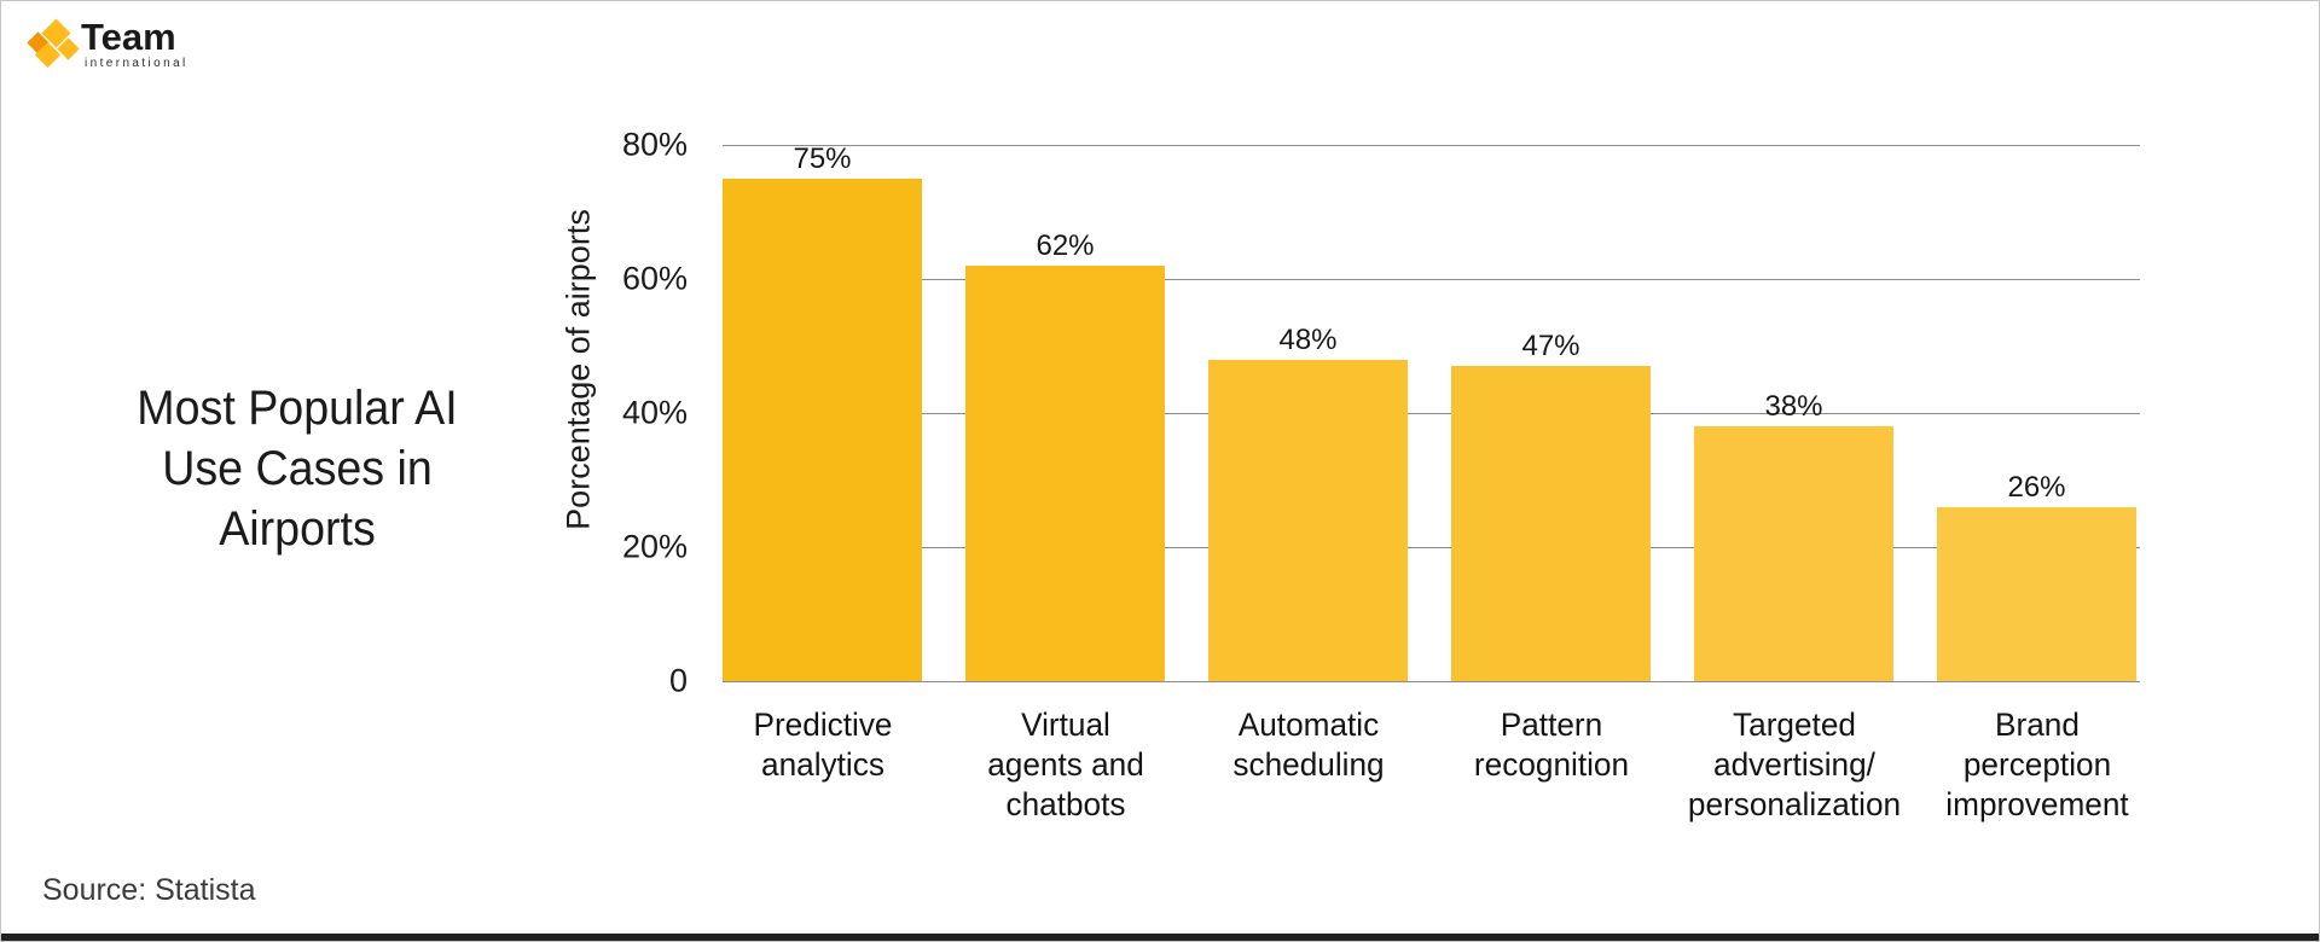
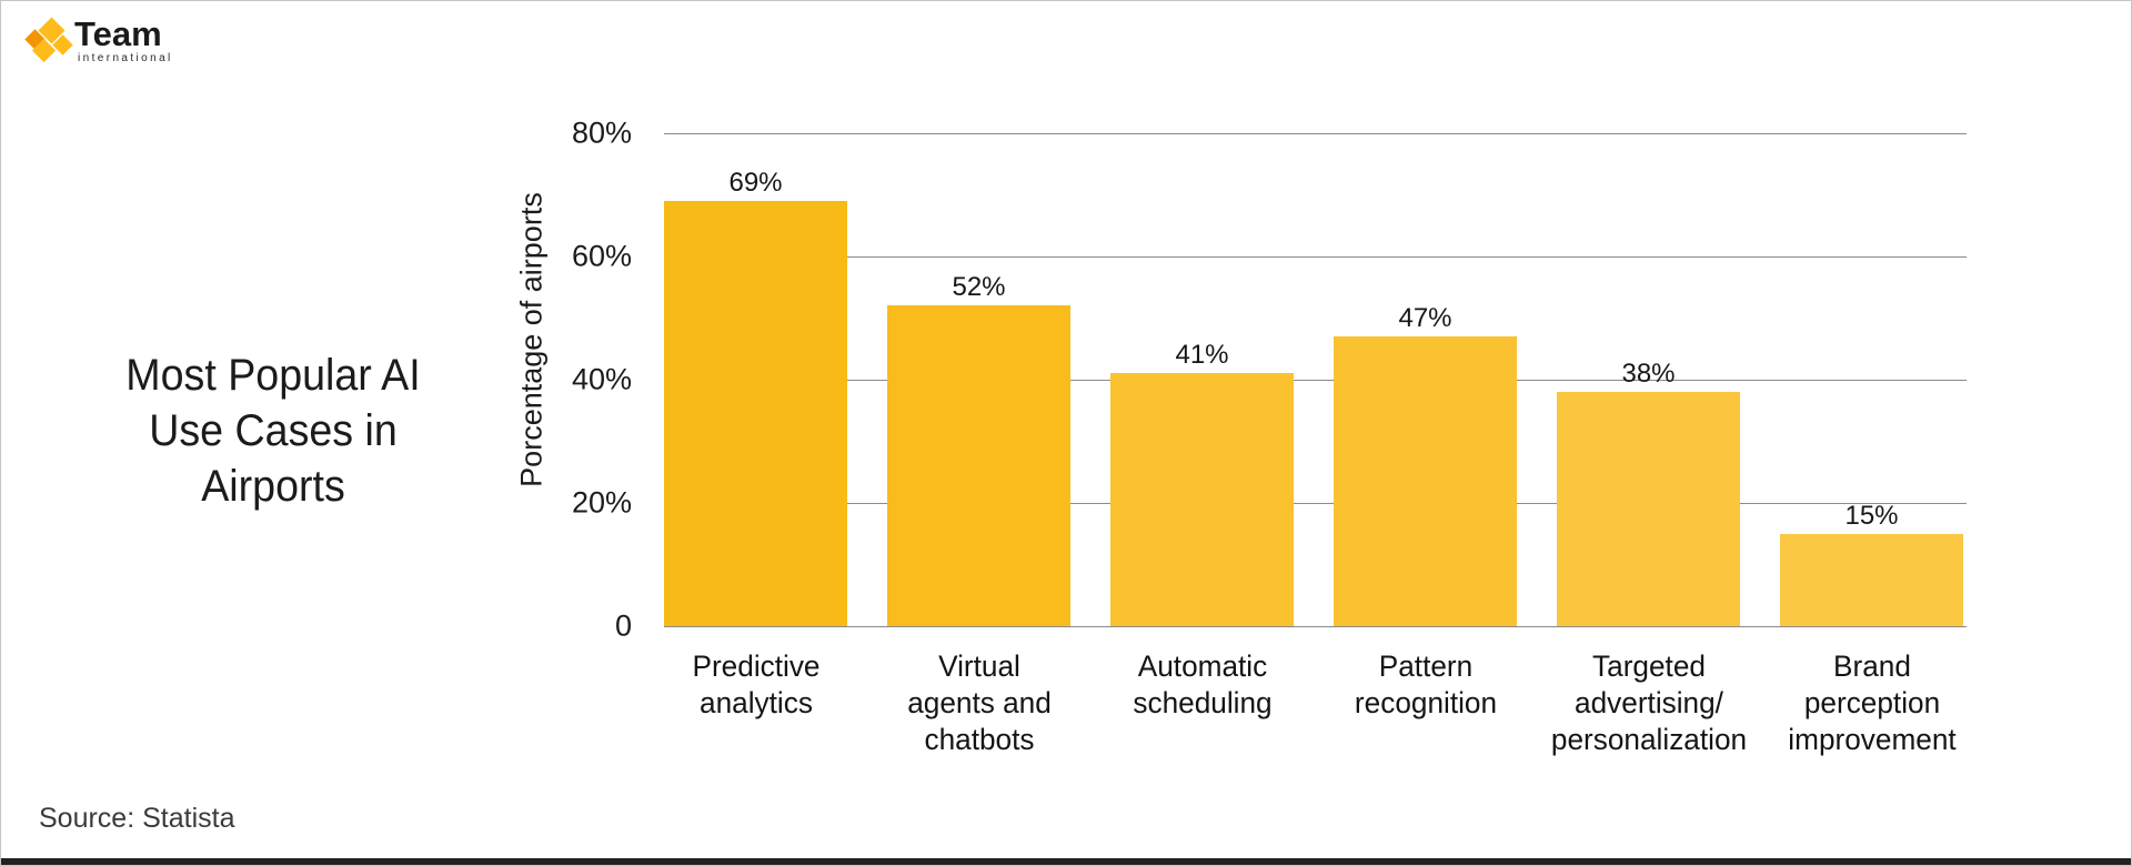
Predictive analytics: 75% -> 69%
Virtual agents and chatbots: 62% -> 52%
Automatic scheduling: 48% -> 41%
Brand perception improvement: 26% -> 15%
